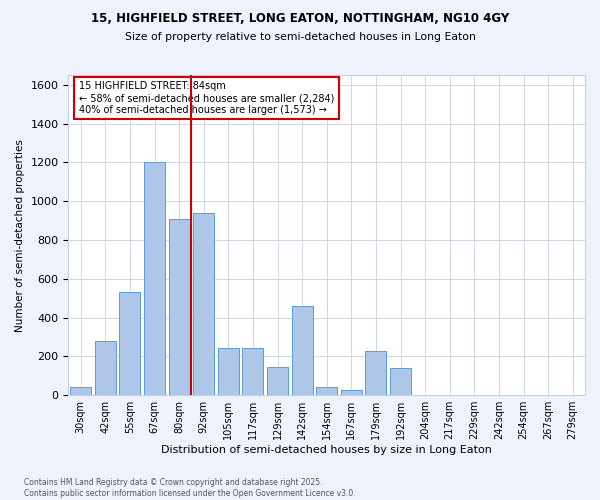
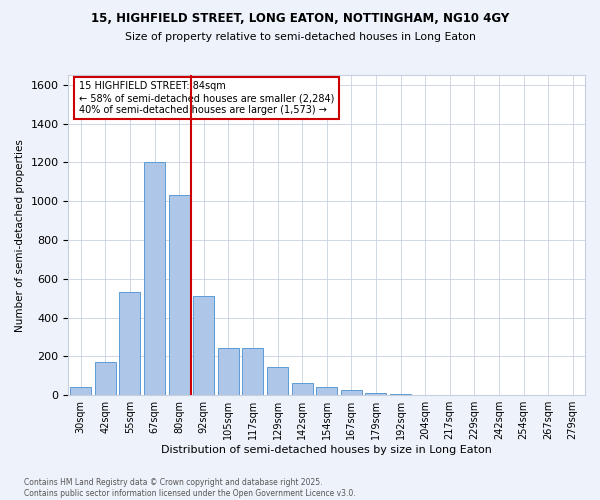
42sqm: 280 -> 170
80sqm: 910 -> 1030
92sqm: 940 -> 510
142sqm: 460 -> 60
179sqm: 230 -> 10
192sqm: 140 -> 0
